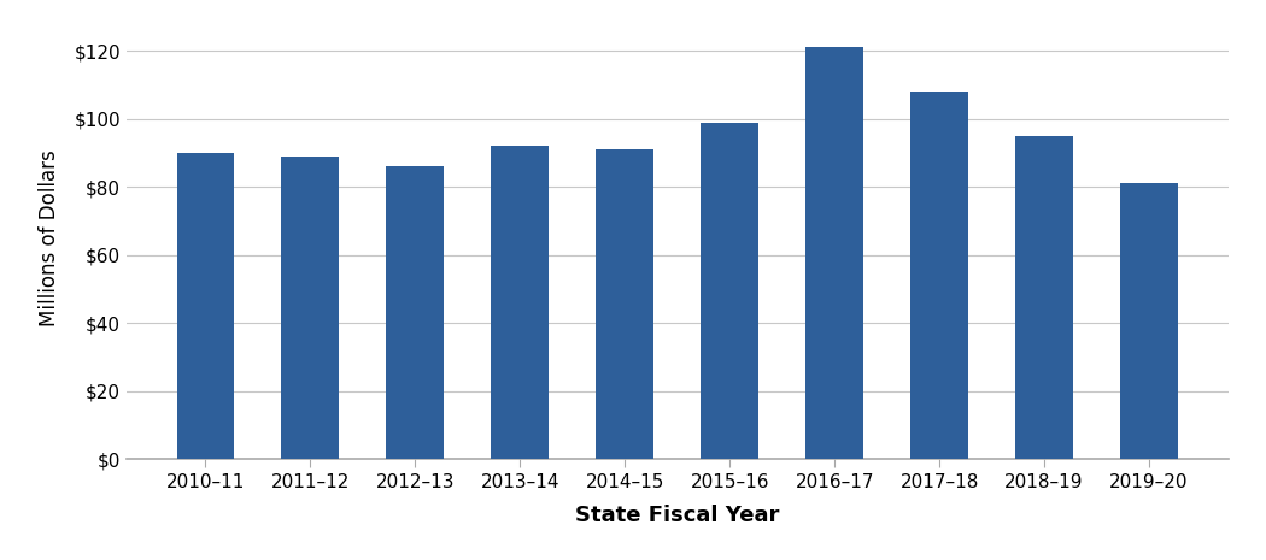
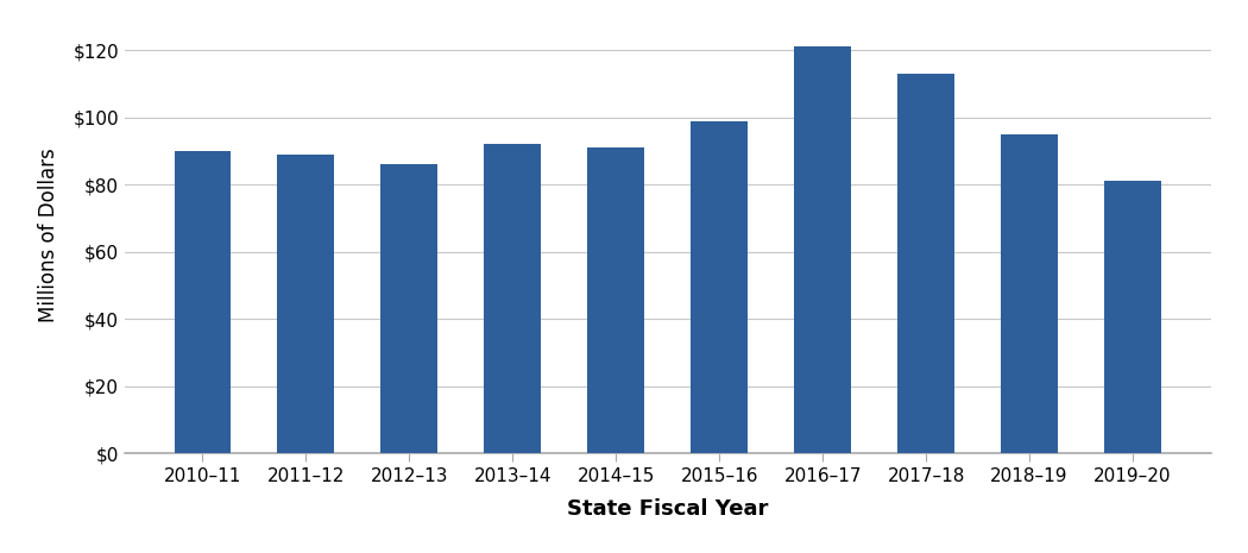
2017–18: $108 -> $113
